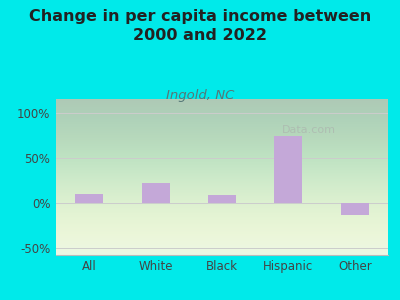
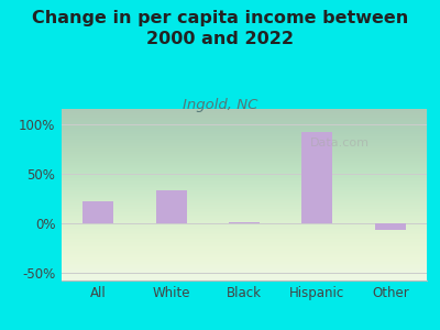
All: 10% -> 22%
White: 22% -> 33%
Black: 8% -> 1%
Hispanic: 74% -> 92%
Other: -14% -> -7%
